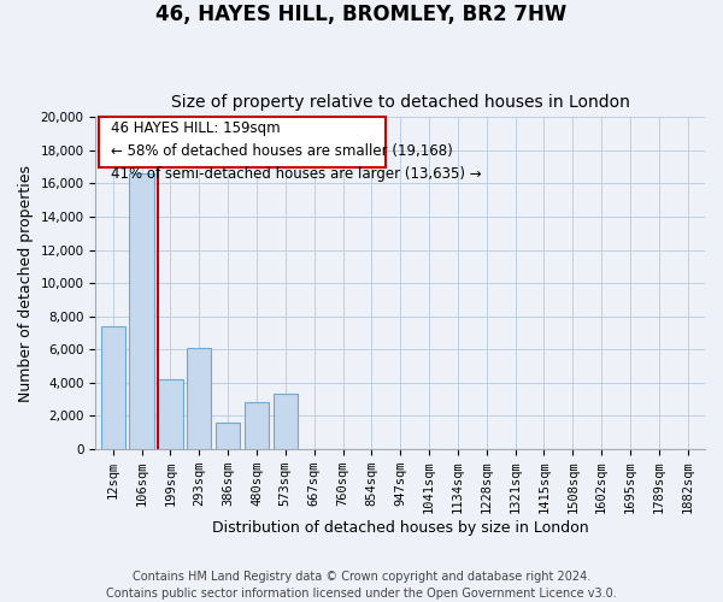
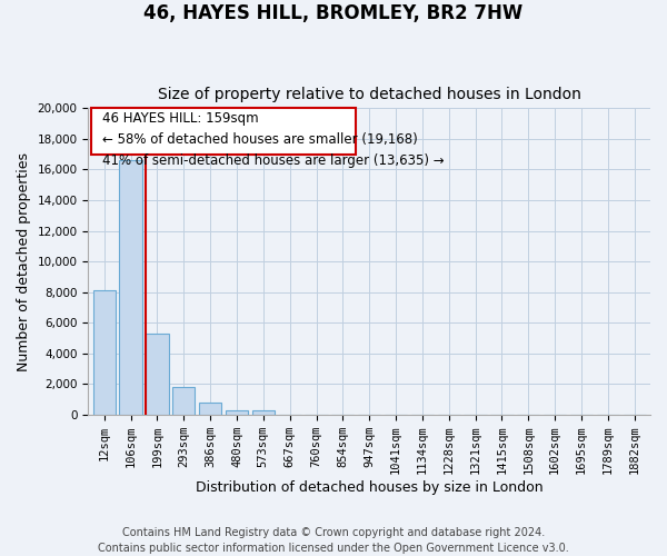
12sqm: 7,400 -> 8,100
199sqm: 4,200 -> 5,300
293sqm: 6,100 -> 1,800
386sqm: 1,600 -> 800
480sqm: 2,800 -> 300
573sqm: 3,300 -> 300
